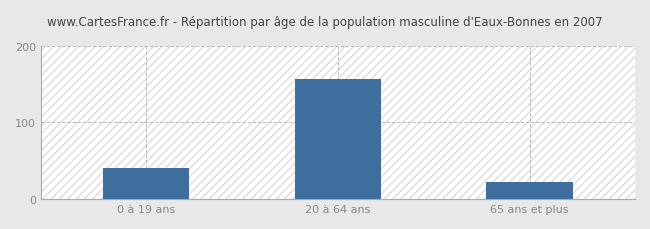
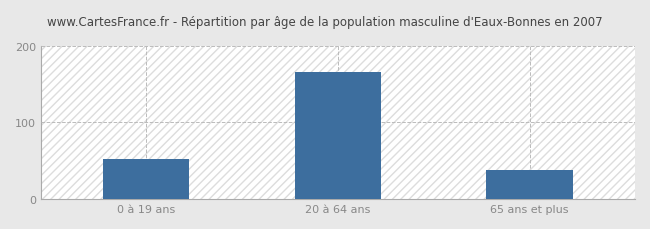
0 à 19 ans: 40 -> 52
20 à 64 ans: 157 -> 166
65 ans et plus: 22 -> 38
